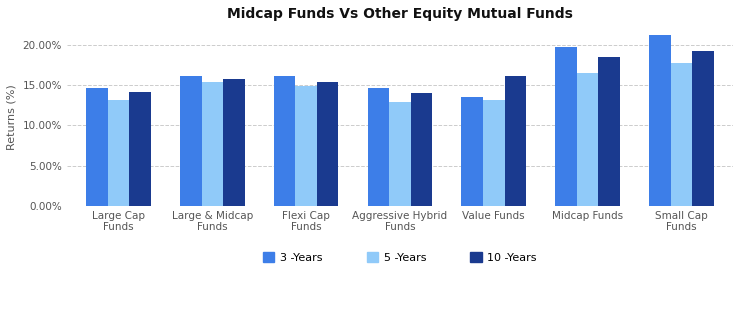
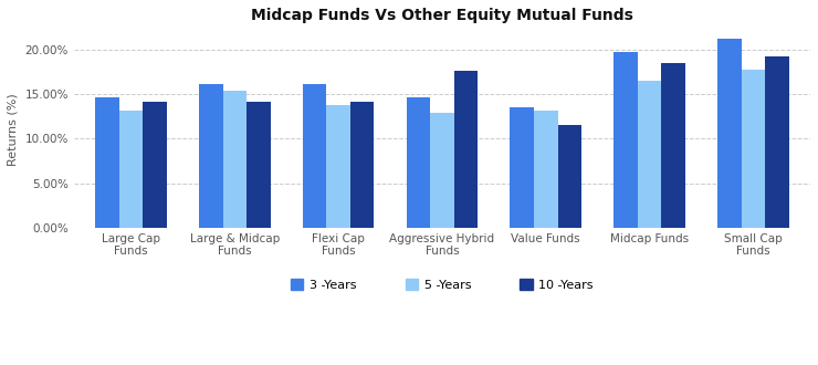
10 -Years/Large & Midcap Funds: 15.8% -> 14.2%
5 -Years/Flexi Cap Funds: 14.9% -> 13.8%
10 -Years/Flexi Cap Funds: 15.4% -> 14.2%
10 -Years/Aggressive Hybrid Funds: 14.0% -> 17.6%
10 -Years/Value Funds: 16.1% -> 11.6%
